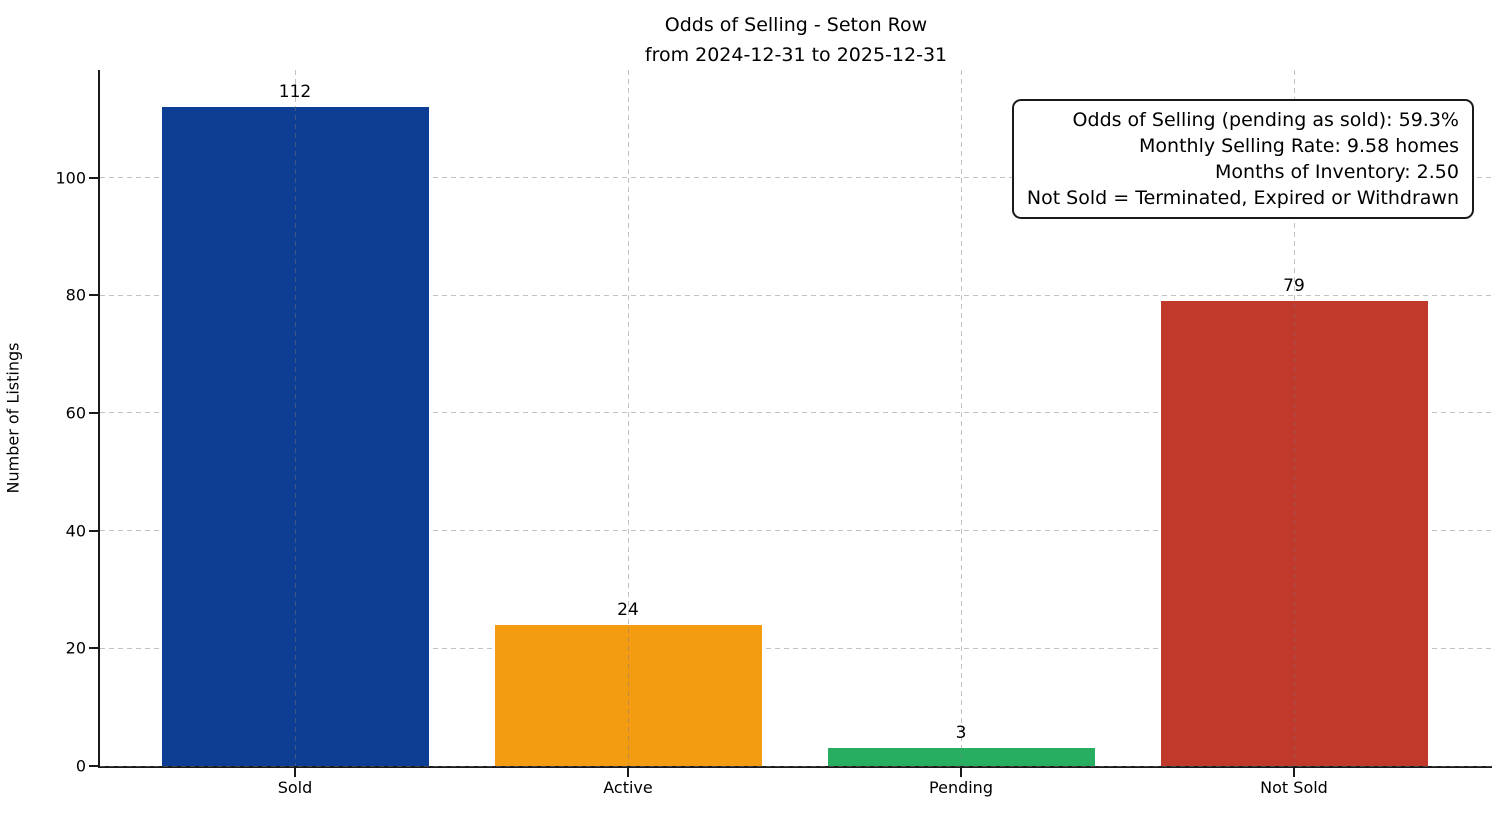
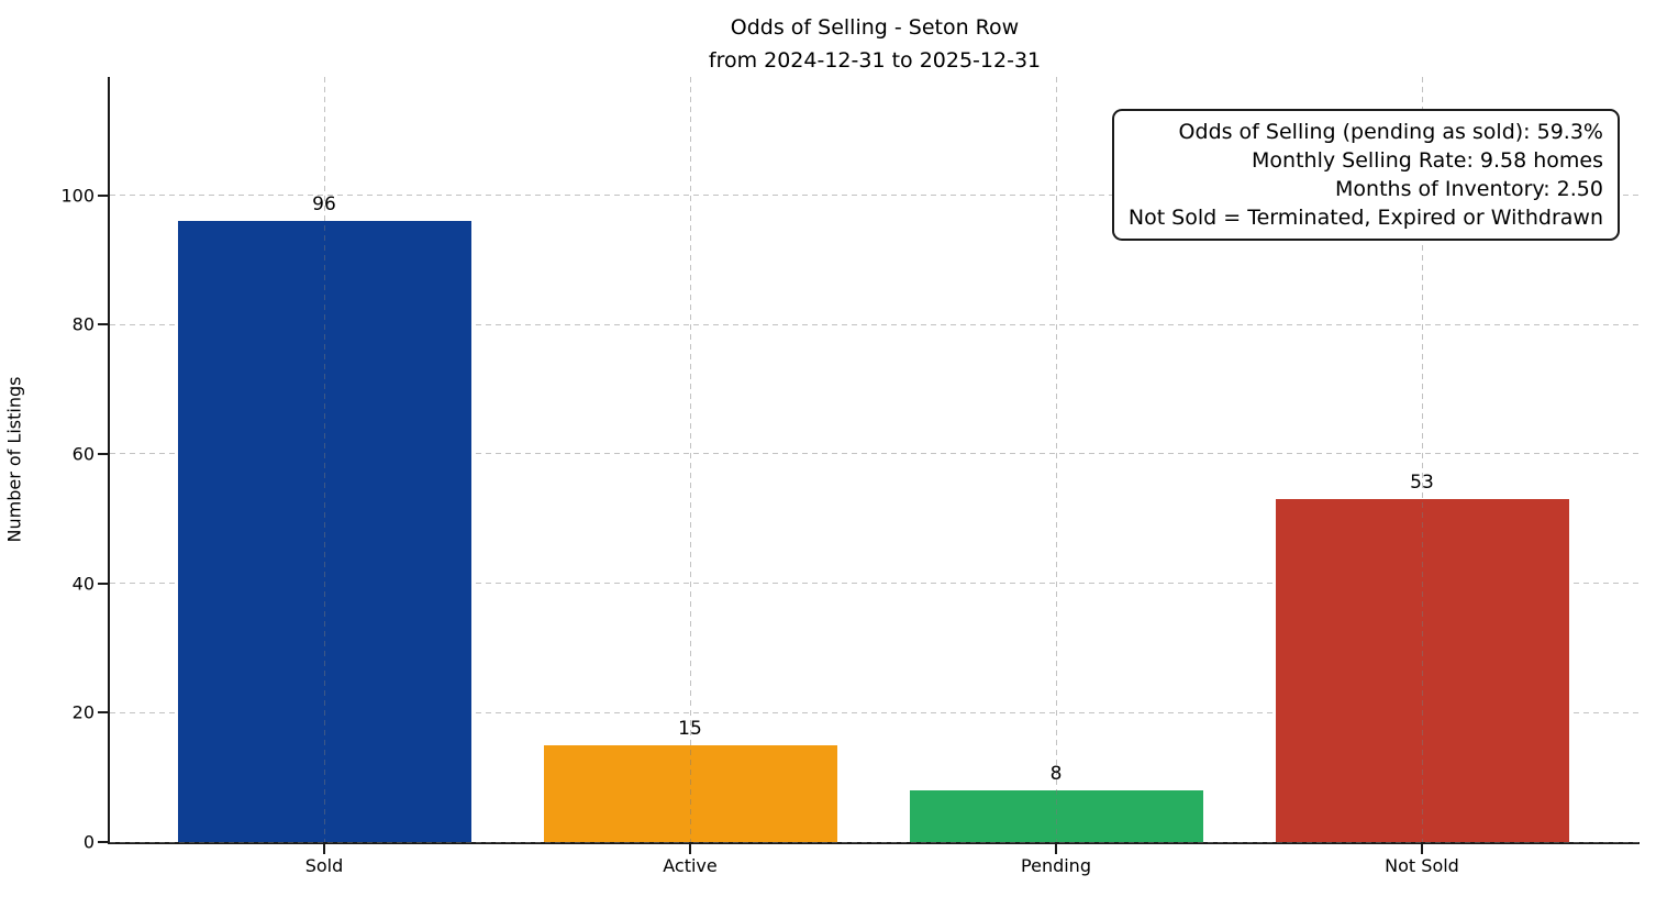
Sold: 112 -> 96
Active: 24 -> 15
Pending: 3 -> 8
Not Sold: 79 -> 53
